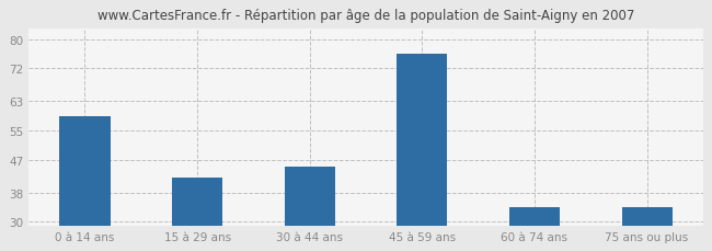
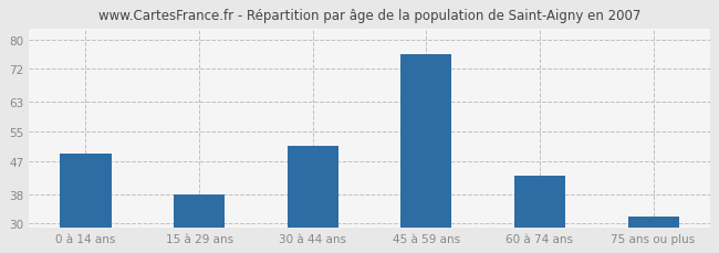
0 à 14 ans: 59 -> 49
15 à 29 ans: 42 -> 38
30 à 44 ans: 45 -> 51
60 à 74 ans: 34 -> 43
75 ans ou plus: 34 -> 32
